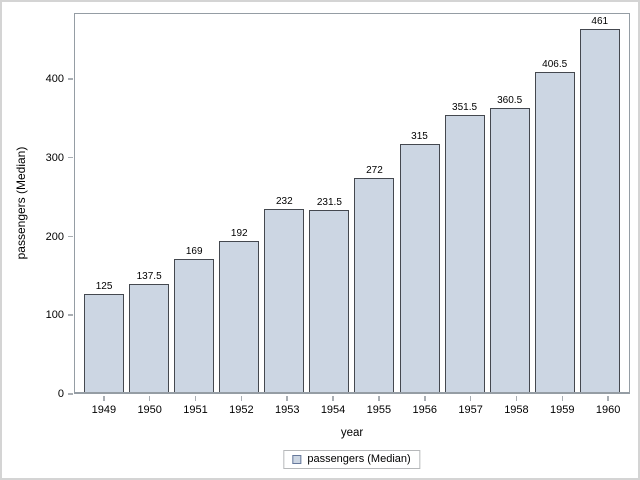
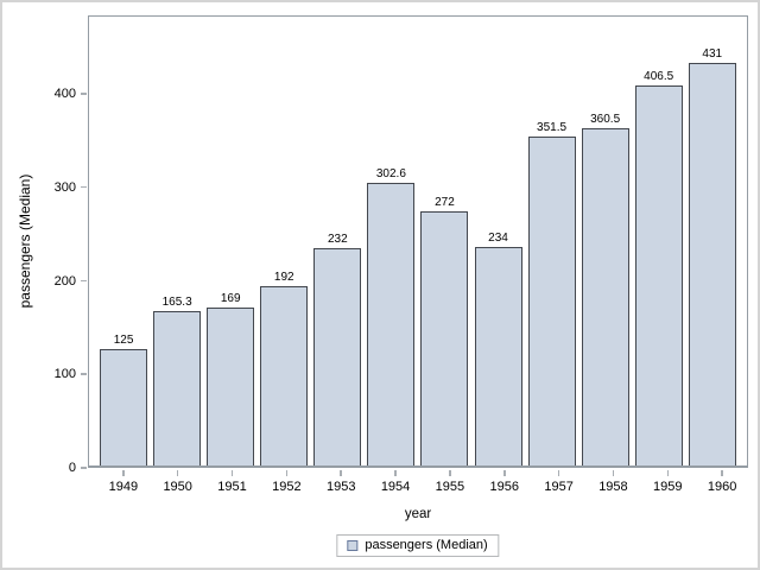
1950: 137.5 -> 165.3
1954: 231.5 -> 302.6
1956: 315 -> 234
1960: 461 -> 431
